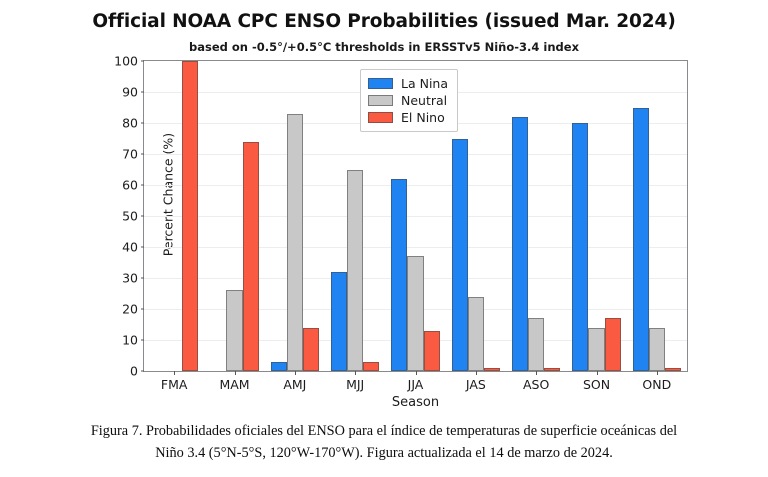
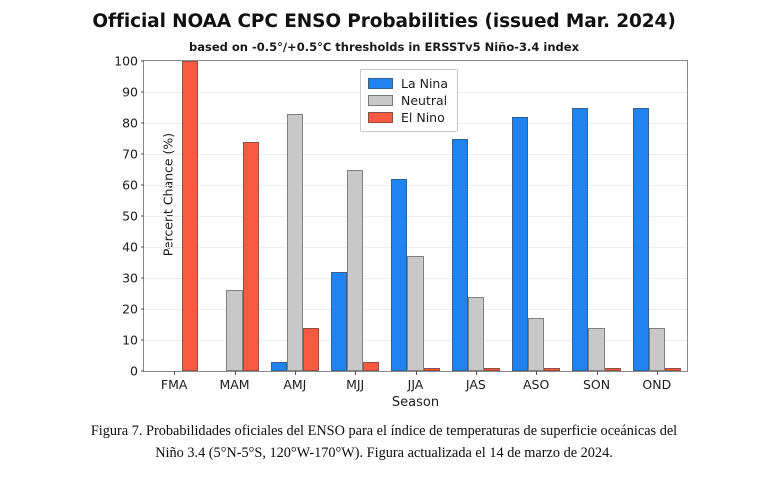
El Nino/JJA: 13 -> 1
La Nina/SON: 80 -> 85
El Nino/SON: 17 -> 1
